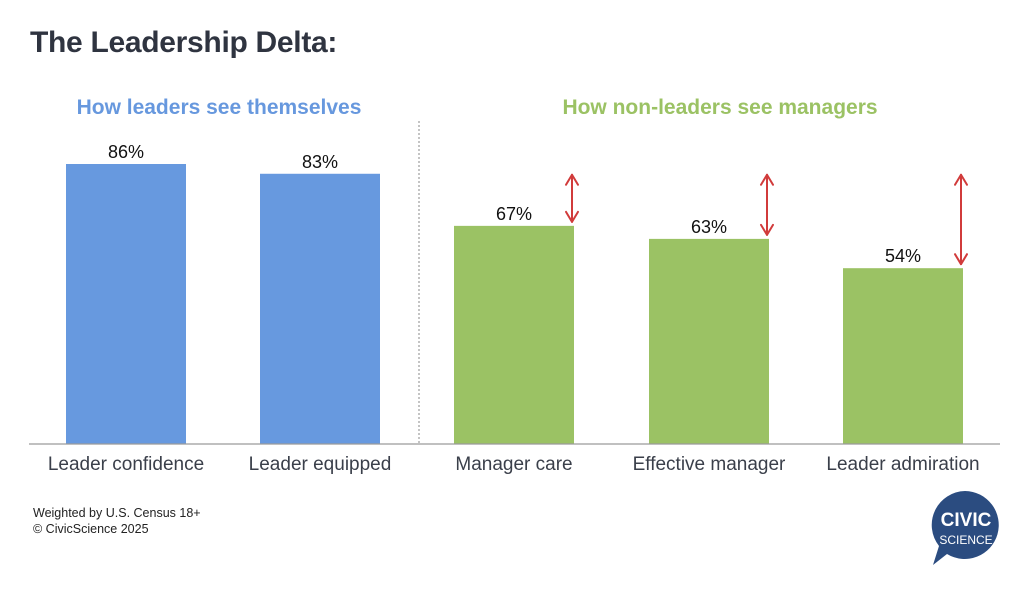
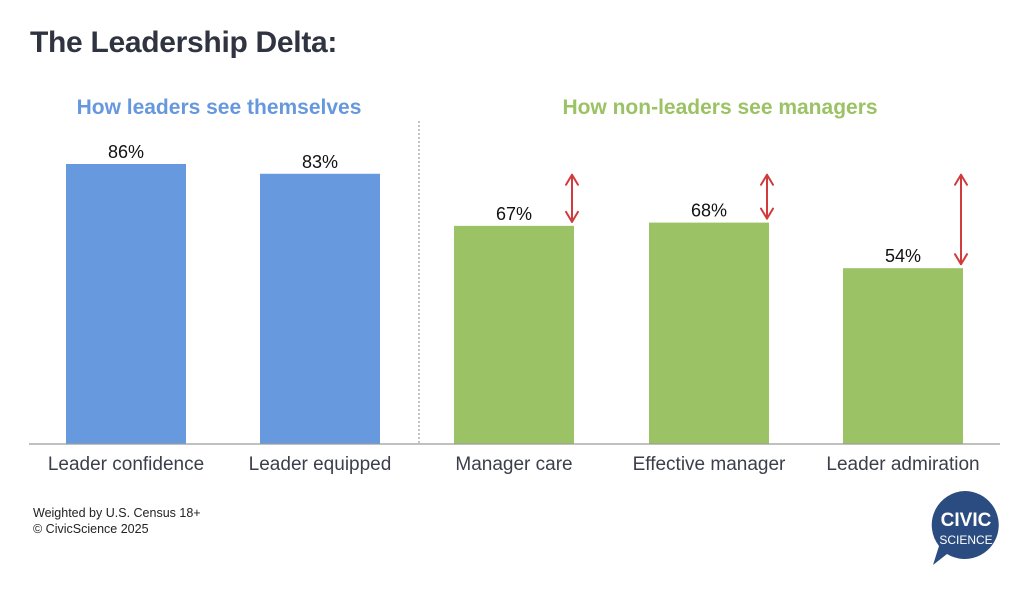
Effective manager: 63% -> 68%
